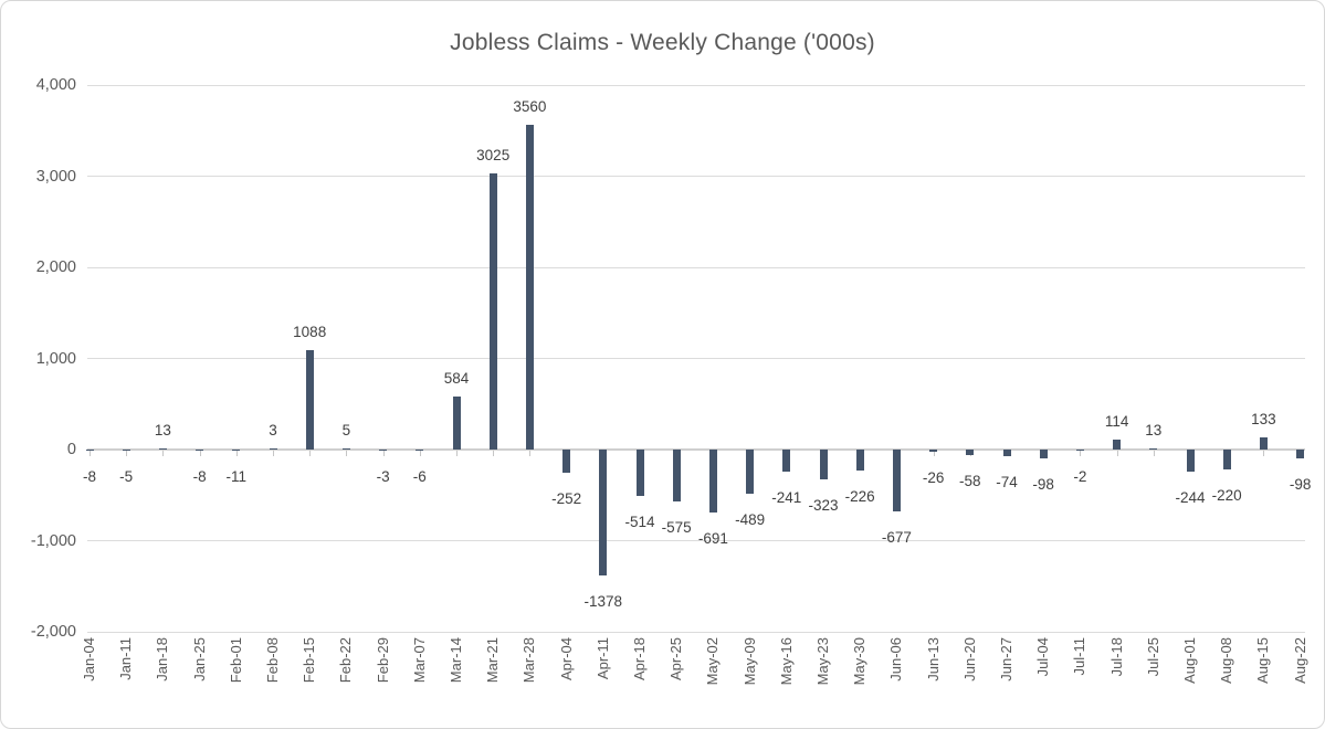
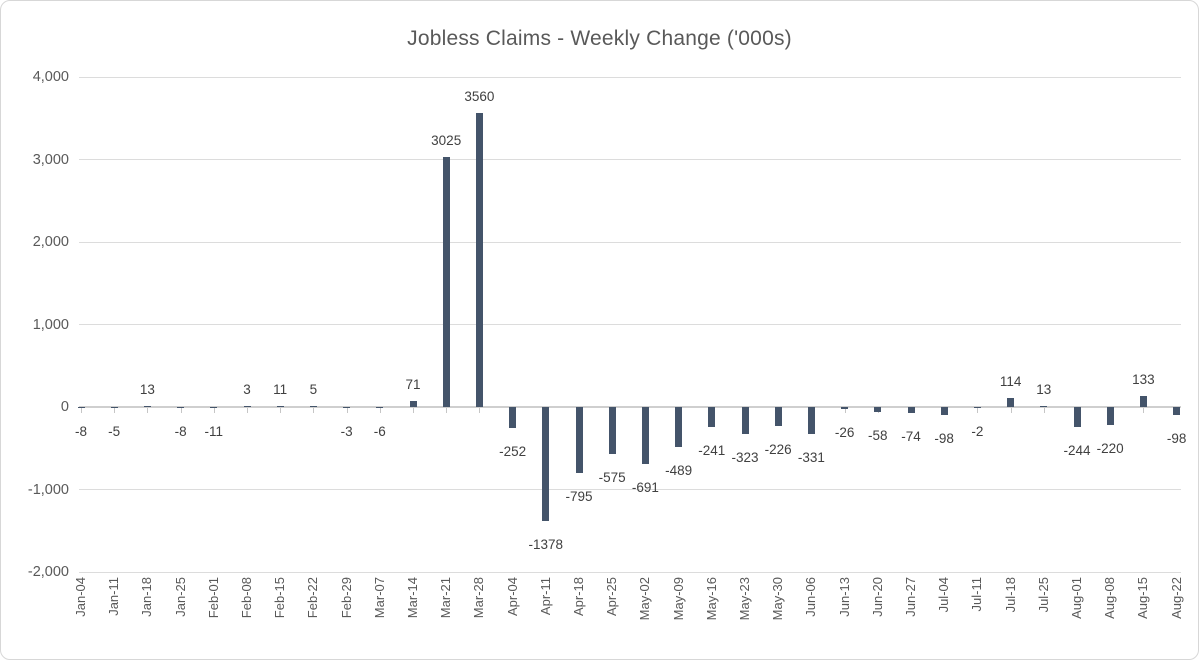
Feb-15: 1088 -> 11
Mar-14: 584 -> 71
Apr-18: -514 -> -795
Jun-06: -677 -> -331
